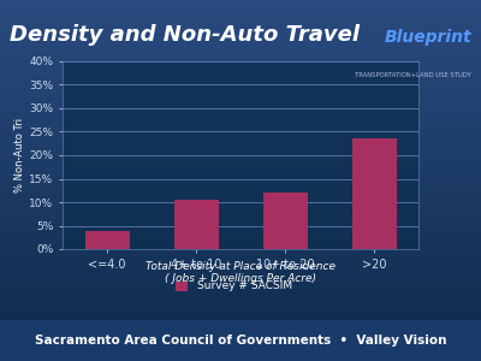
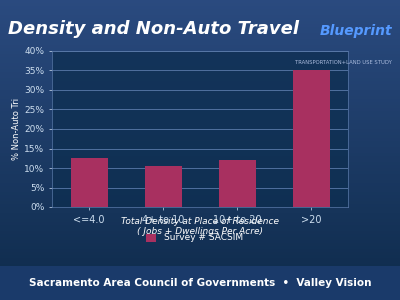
<=4.0: 3.8% -> 12.5%
>20: 23.5% -> 35.0%
